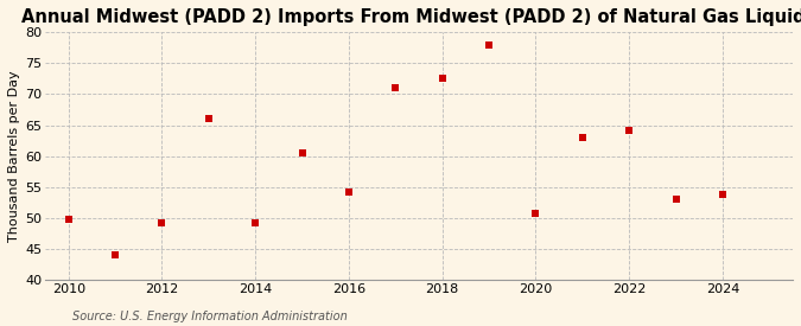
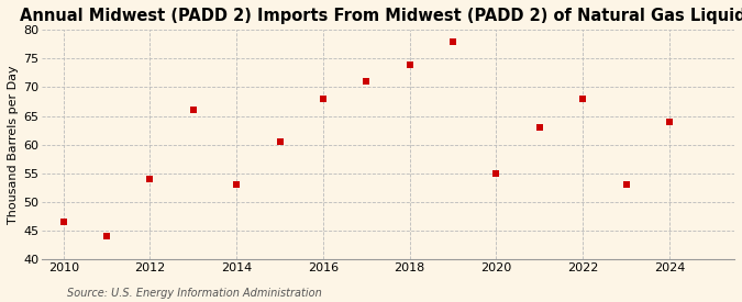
2010: 49.8 -> 46.5
2012: 49.2 -> 54.0
2014: 49.2 -> 53.0
2016: 54.2 -> 68.0
2018: 72.6 -> 74.0
2020: 50.8 -> 55.0
2022: 64.2 -> 68.0
2024: 53.8 -> 64.0
